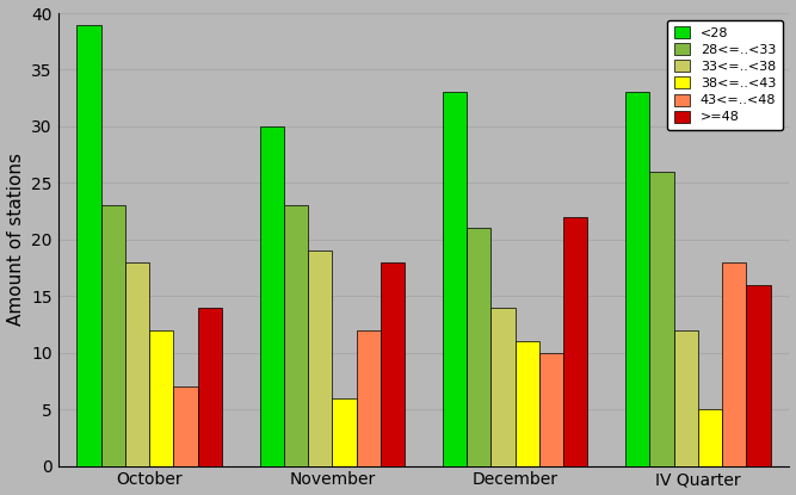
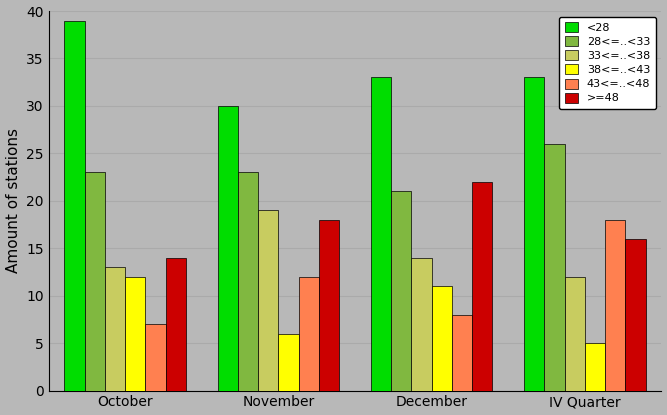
33<=..<38/October: 18 -> 13
43<=..<48/December: 10 -> 8
